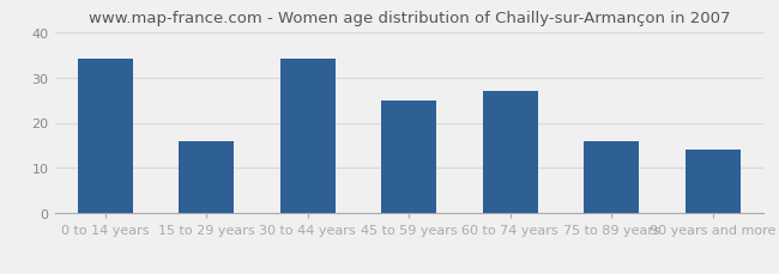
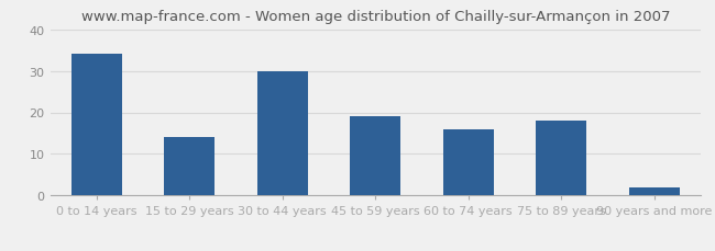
15 to 29 years: 16 -> 14
30 to 44 years: 34 -> 30
45 to 59 years: 25 -> 19
60 to 74 years: 27 -> 16
75 to 89 years: 16 -> 18
90 years and more: 14 -> 2
